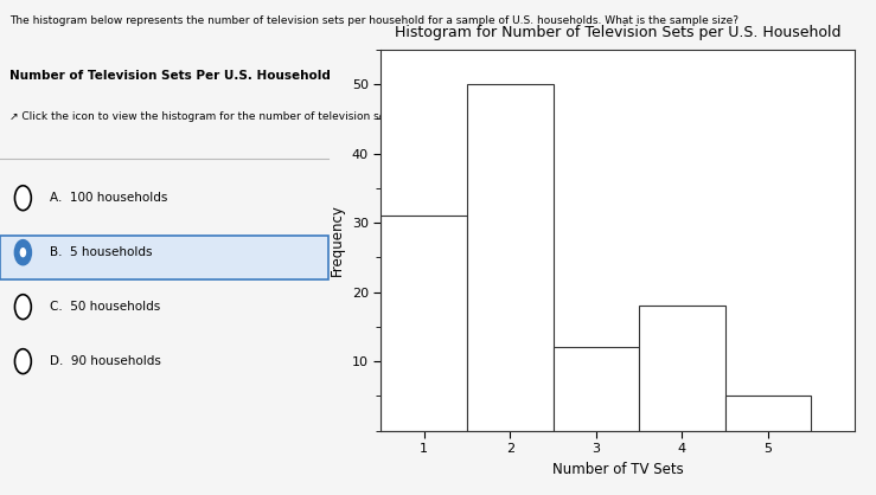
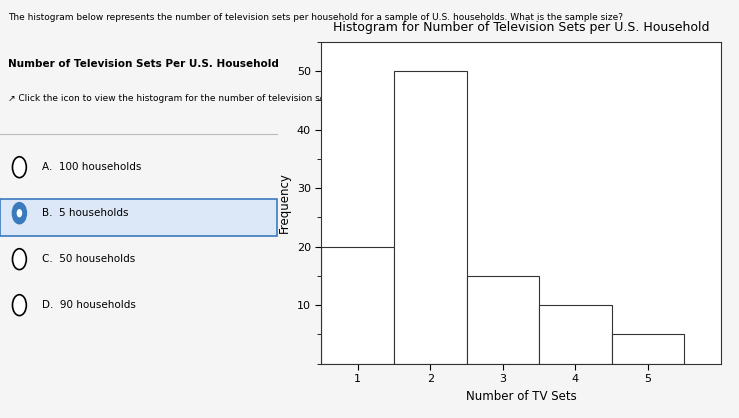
1: 31 -> 20
3: 12 -> 15
4: 18 -> 10
